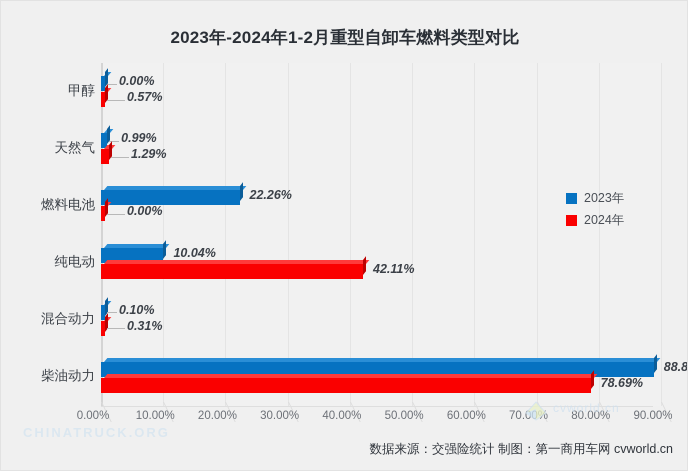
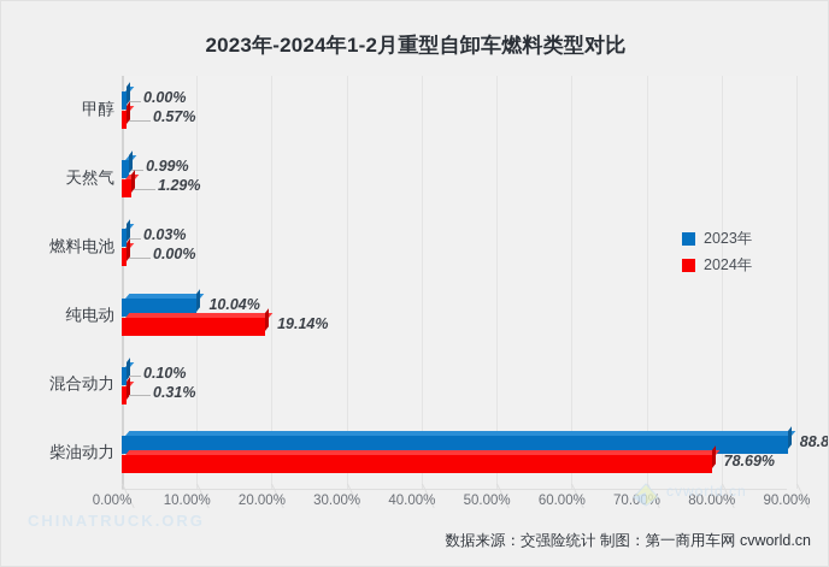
2023年/燃料电池: 22.26% -> 0.03%
2024年/纯电动: 42.11% -> 19.14%
